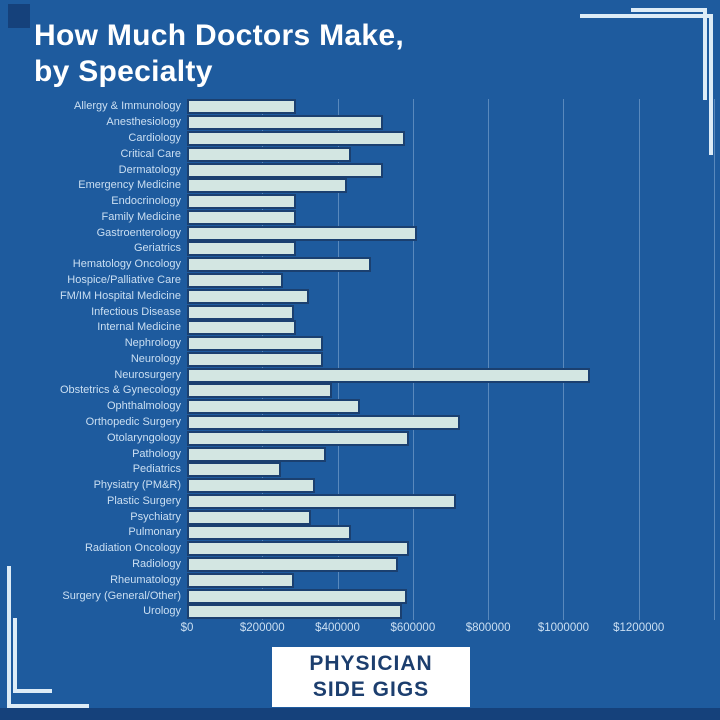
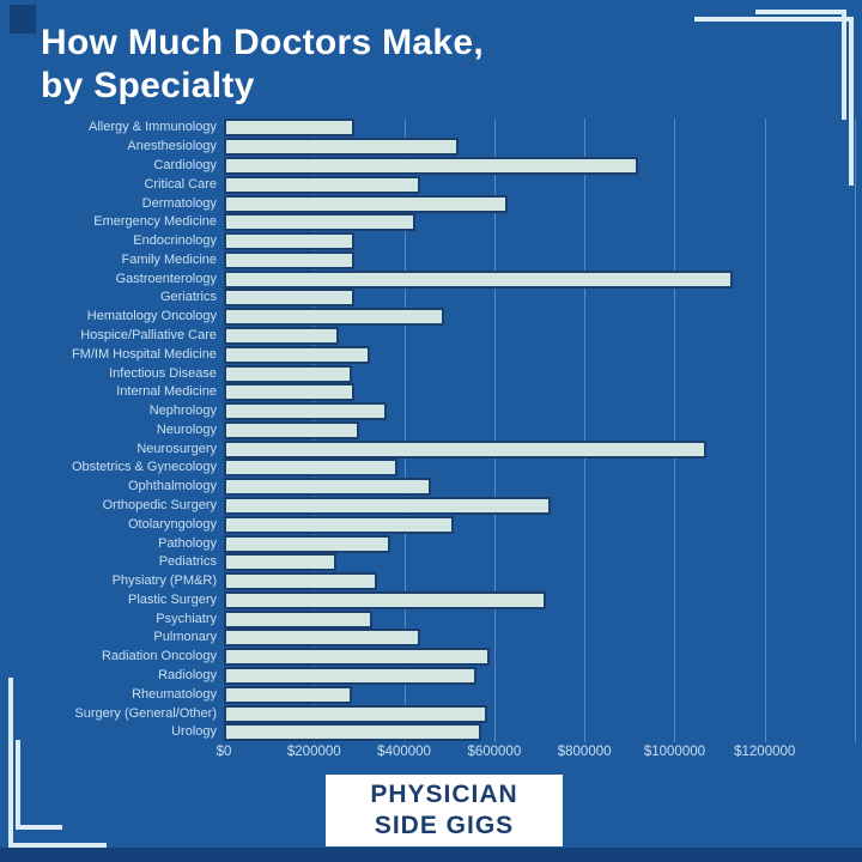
Cardiology: $580000 -> $920000
Dermatology: $520000 -> $630000
Gastroenterology: $610000 -> $1130000
Neurology: $360000 -> $300000
Otolaryngology: $590000 -> $510000
